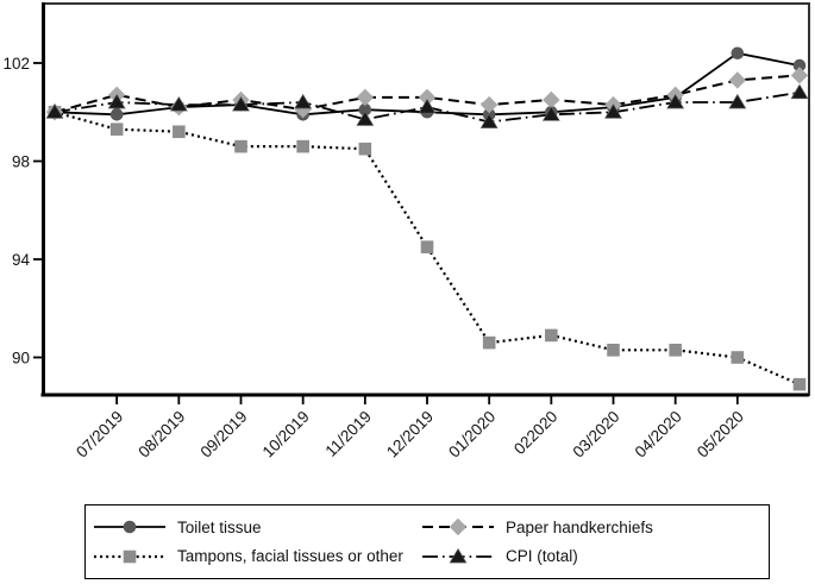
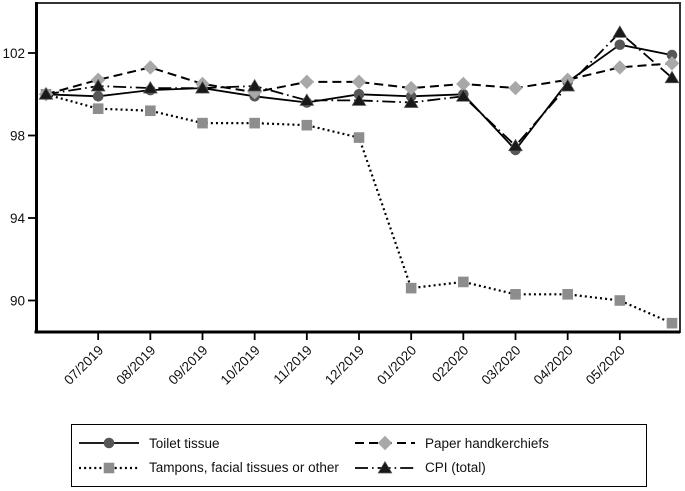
Paper handkerchiefs/08/2019: 100.2 -> 101.3
Toilet tissue/11/2019: 100.1 -> 99.6
Tampons, facial tissues or other/12/2019: 94.5 -> 97.9
CPI (total)/12/2019: 100.2 -> 99.7
Toilet tissue/03/2020: 100.2 -> 97.3
CPI (total)/03/2020: 100.0 -> 97.5
CPI (total)/05/2020: 100.4 -> 103.0
